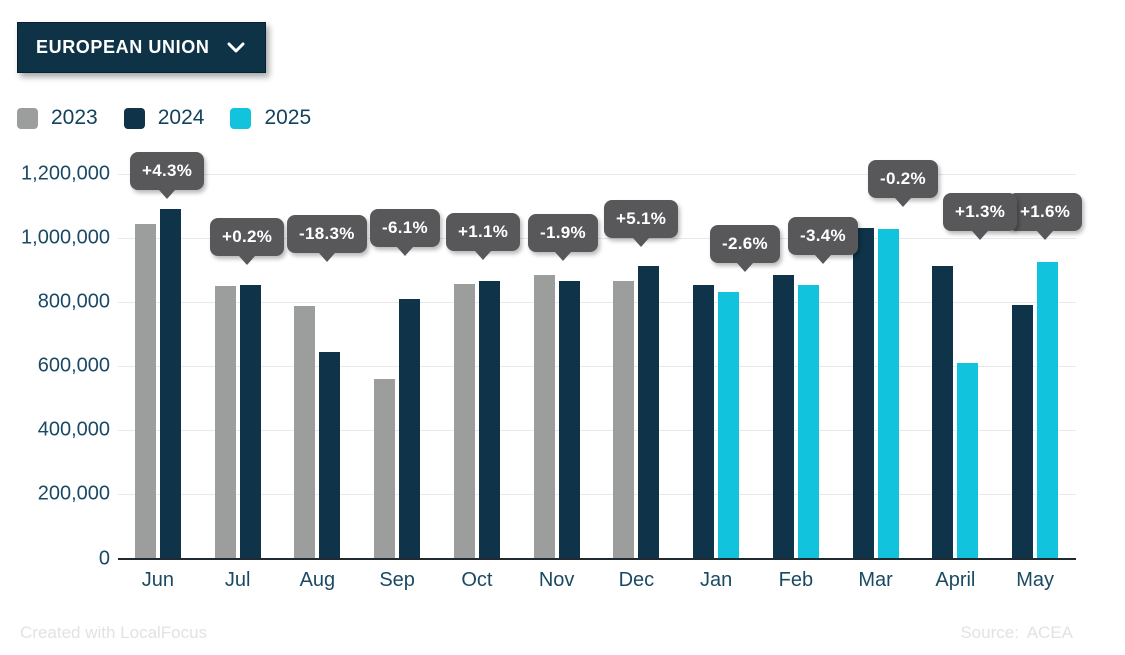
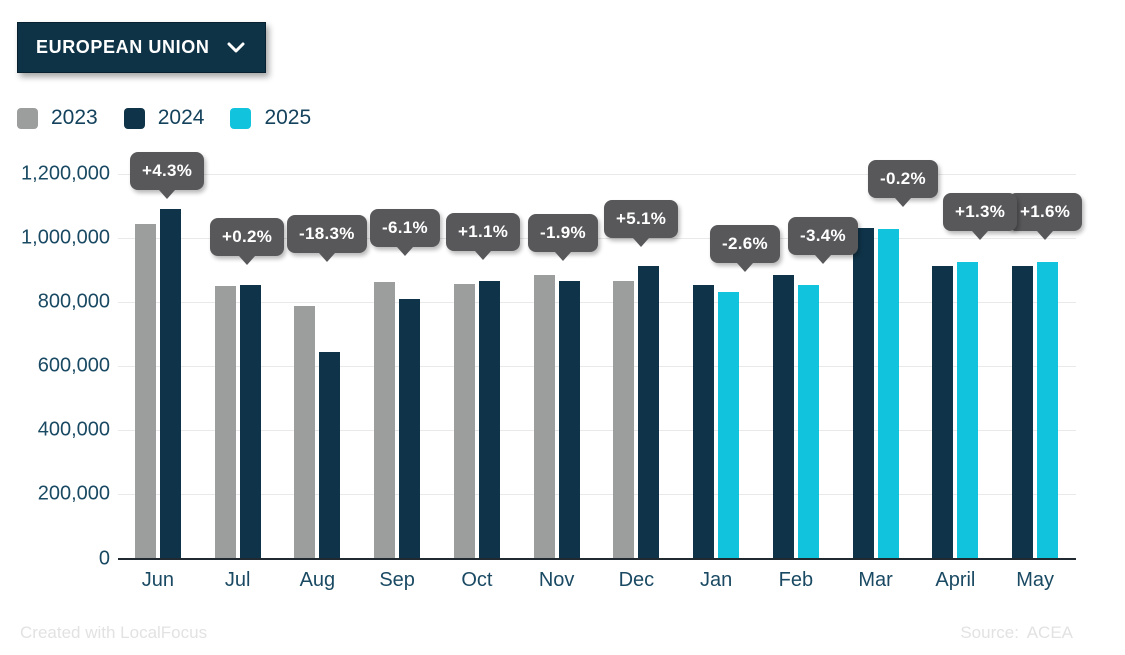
2023/Sep: 560000 -> 860000
2025/April: 610000 -> 930000
2024/May: 790000 -> 910000
